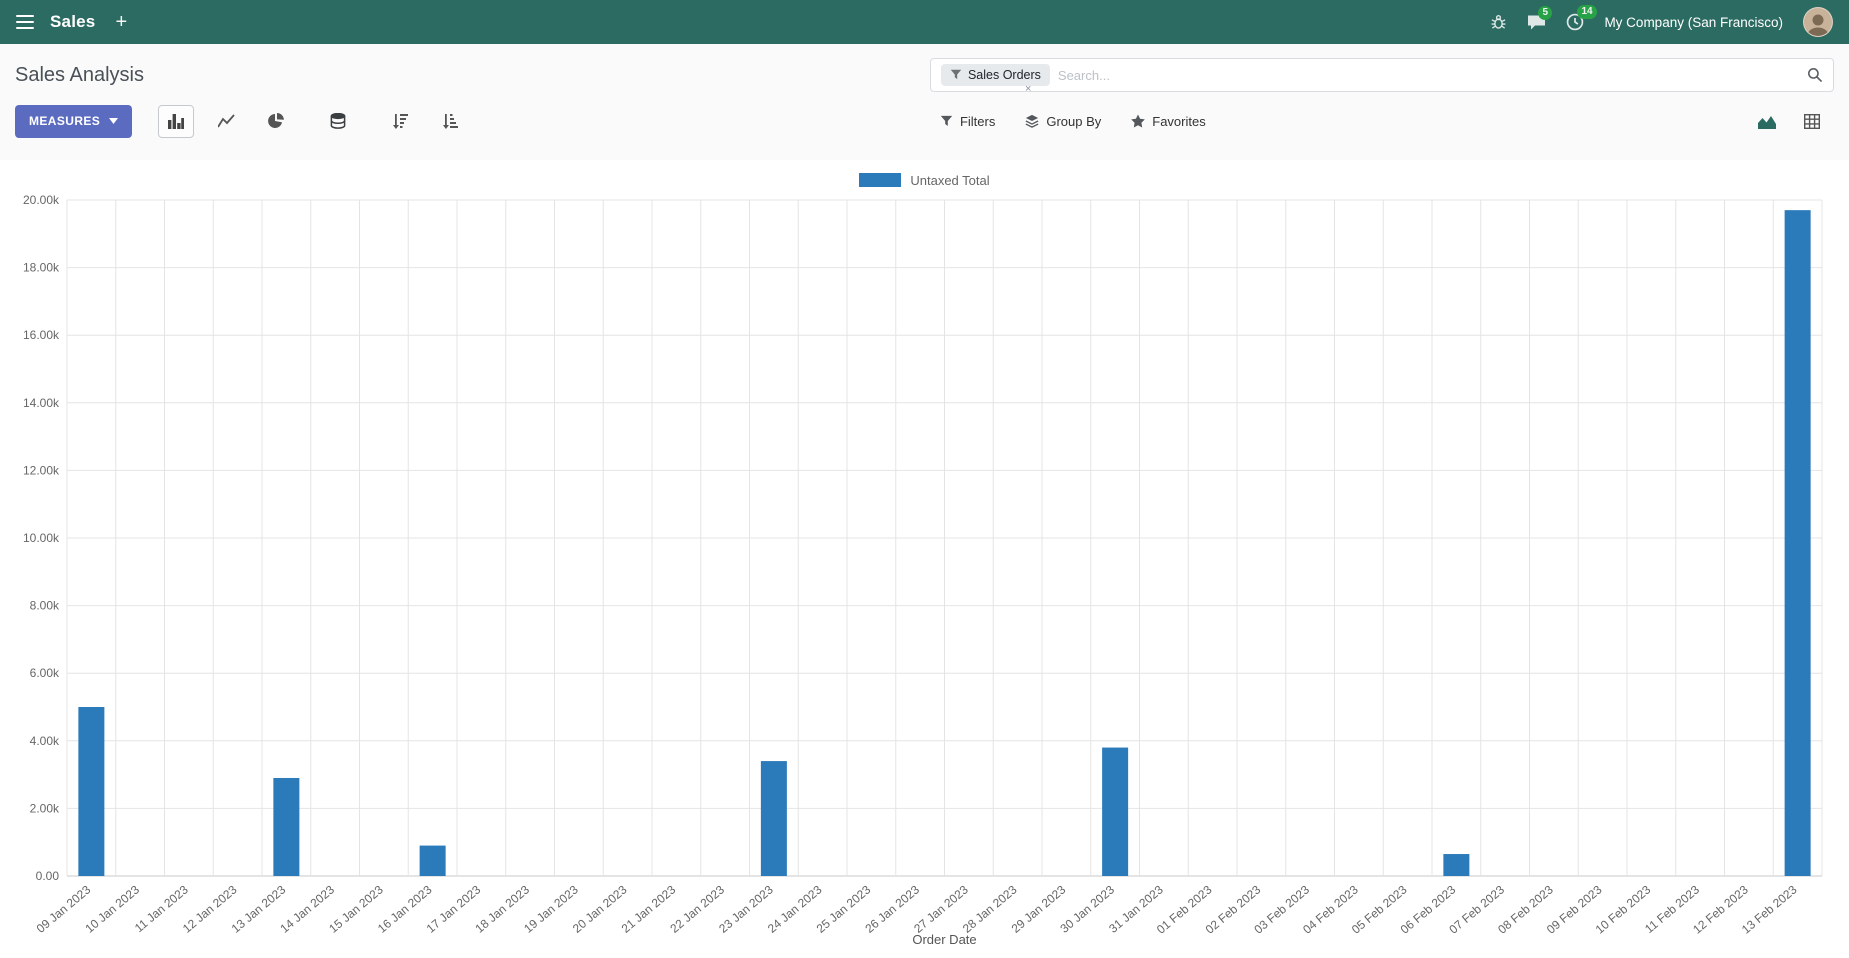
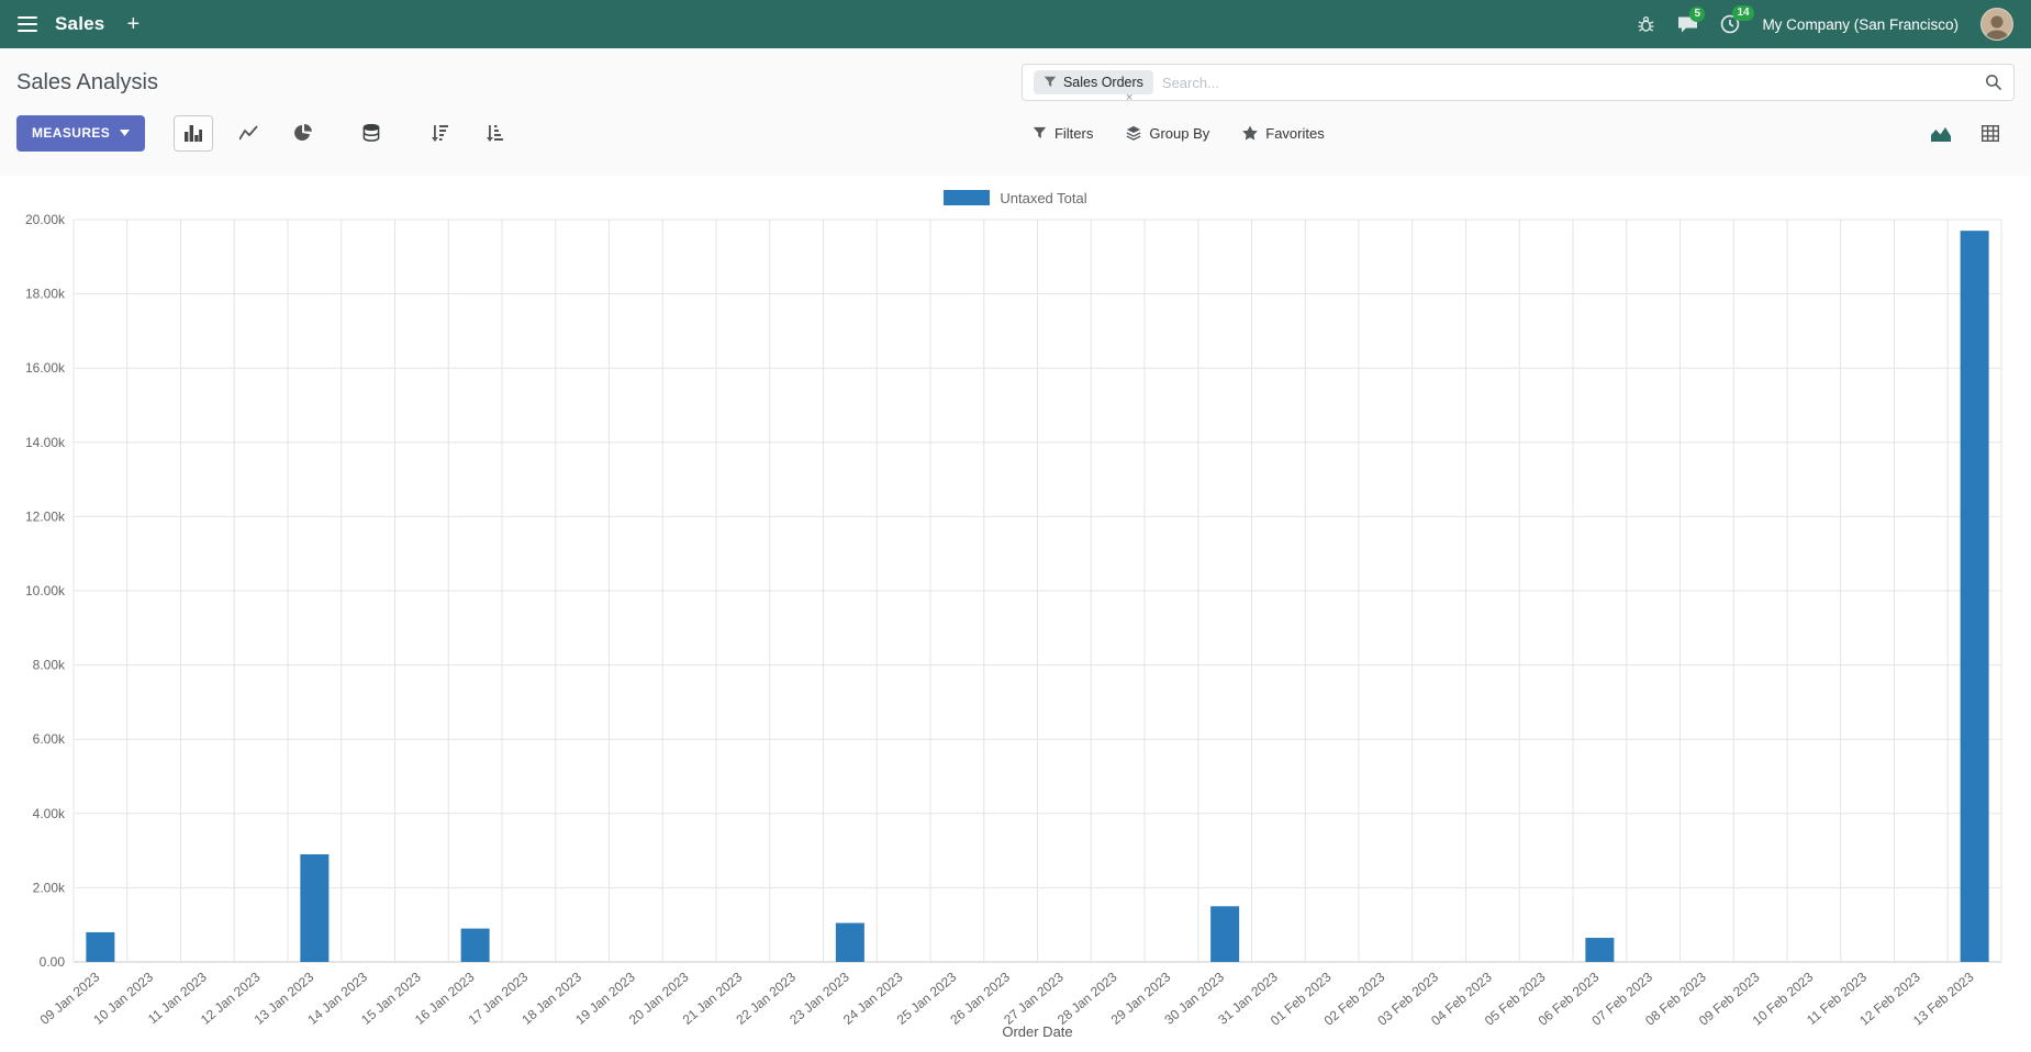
09 Jan 2023: 5.0k -> 0.8k
23 Jan 2023: 3.4k -> 1.0k
30 Jan 2023: 3.8k -> 1.5k
